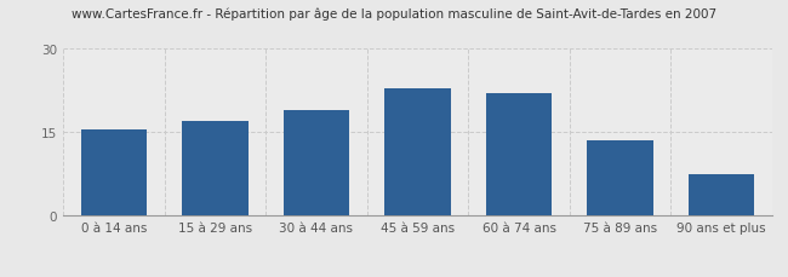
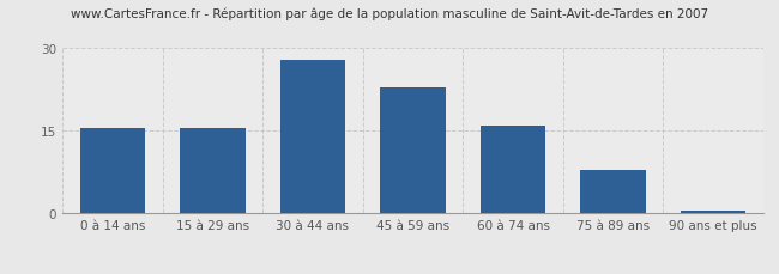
15 à 29 ans: 17.0 -> 15.5
30 à 44 ans: 19.0 -> 28.0
60 à 74 ans: 22.0 -> 16.0
75 à 89 ans: 13.5 -> 8.0
90 ans et plus: 7.5 -> 0.5
